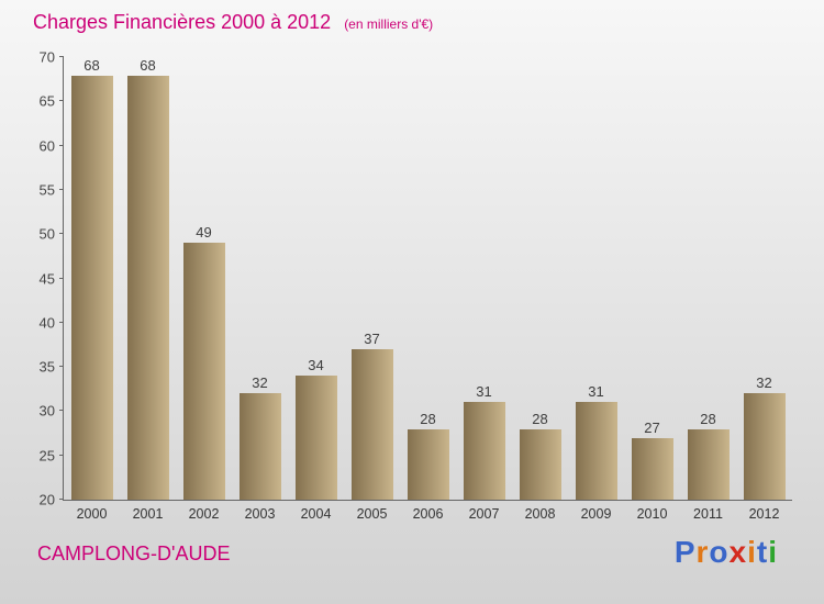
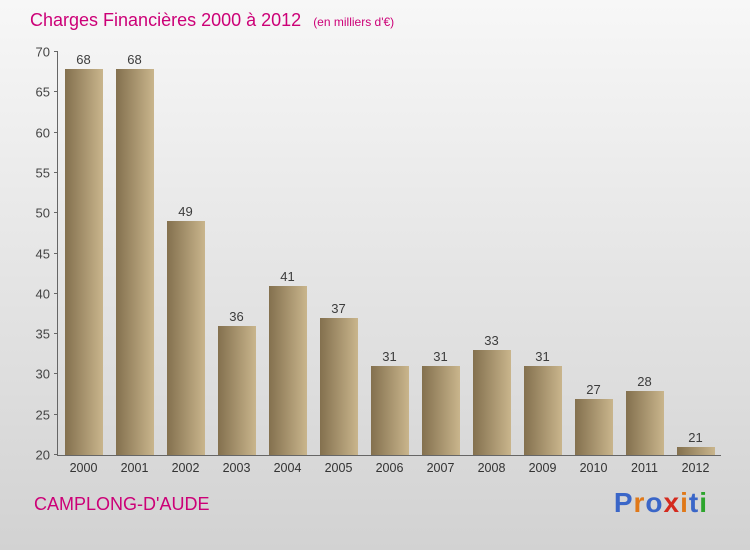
2003: 32 -> 36
2004: 34 -> 41
2006: 28 -> 31
2008: 28 -> 33
2012: 32 -> 21
